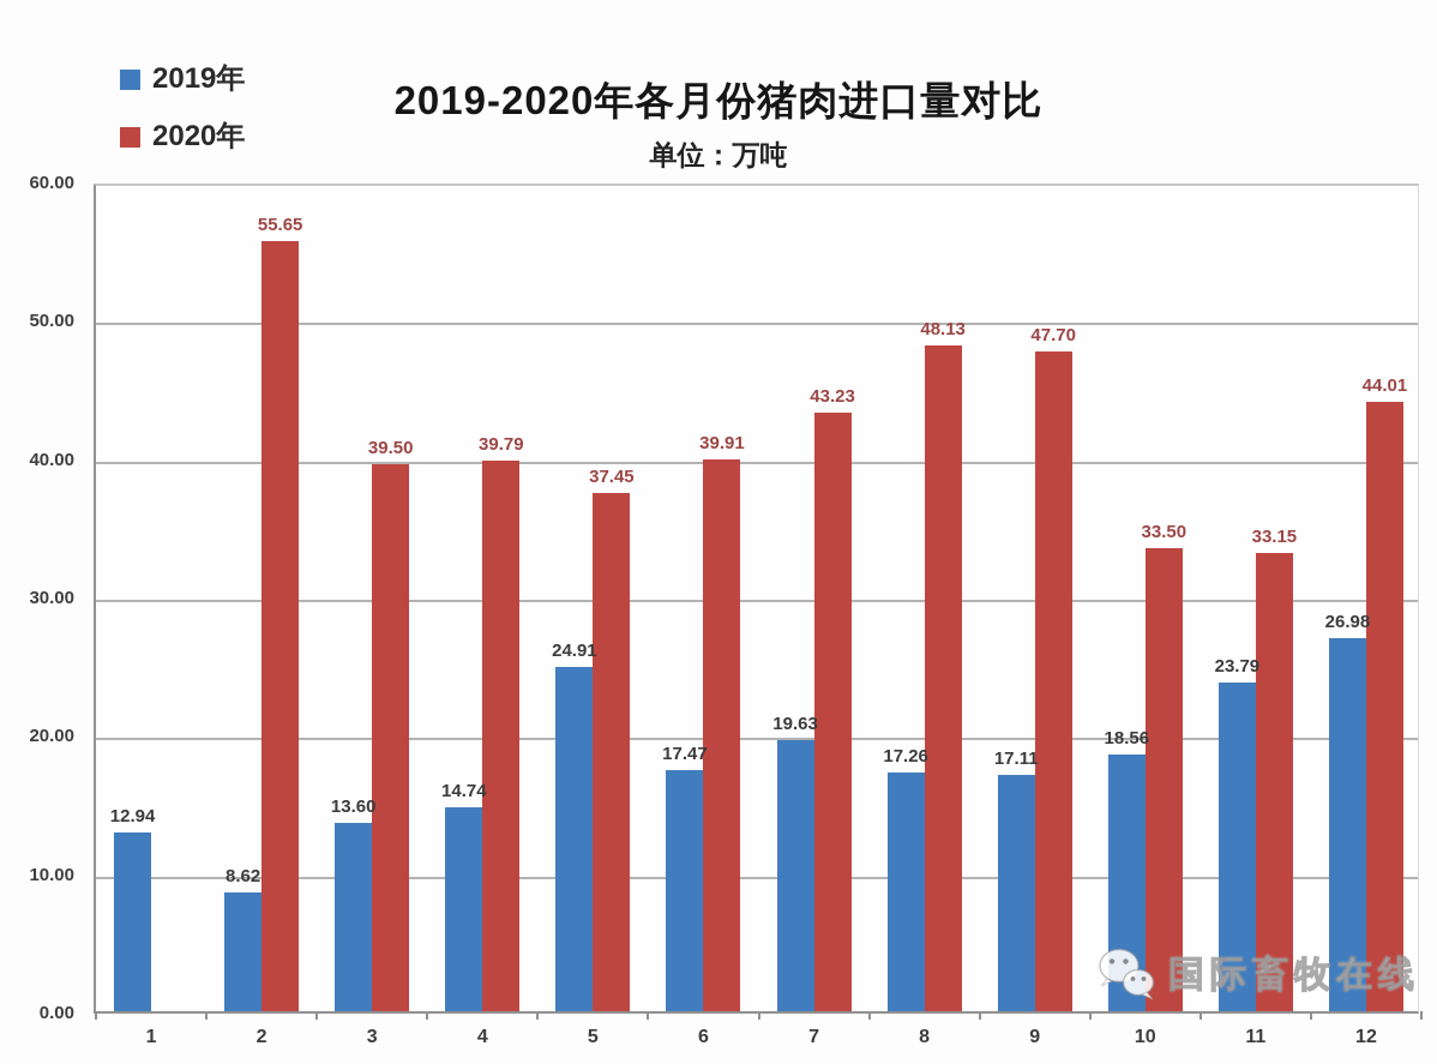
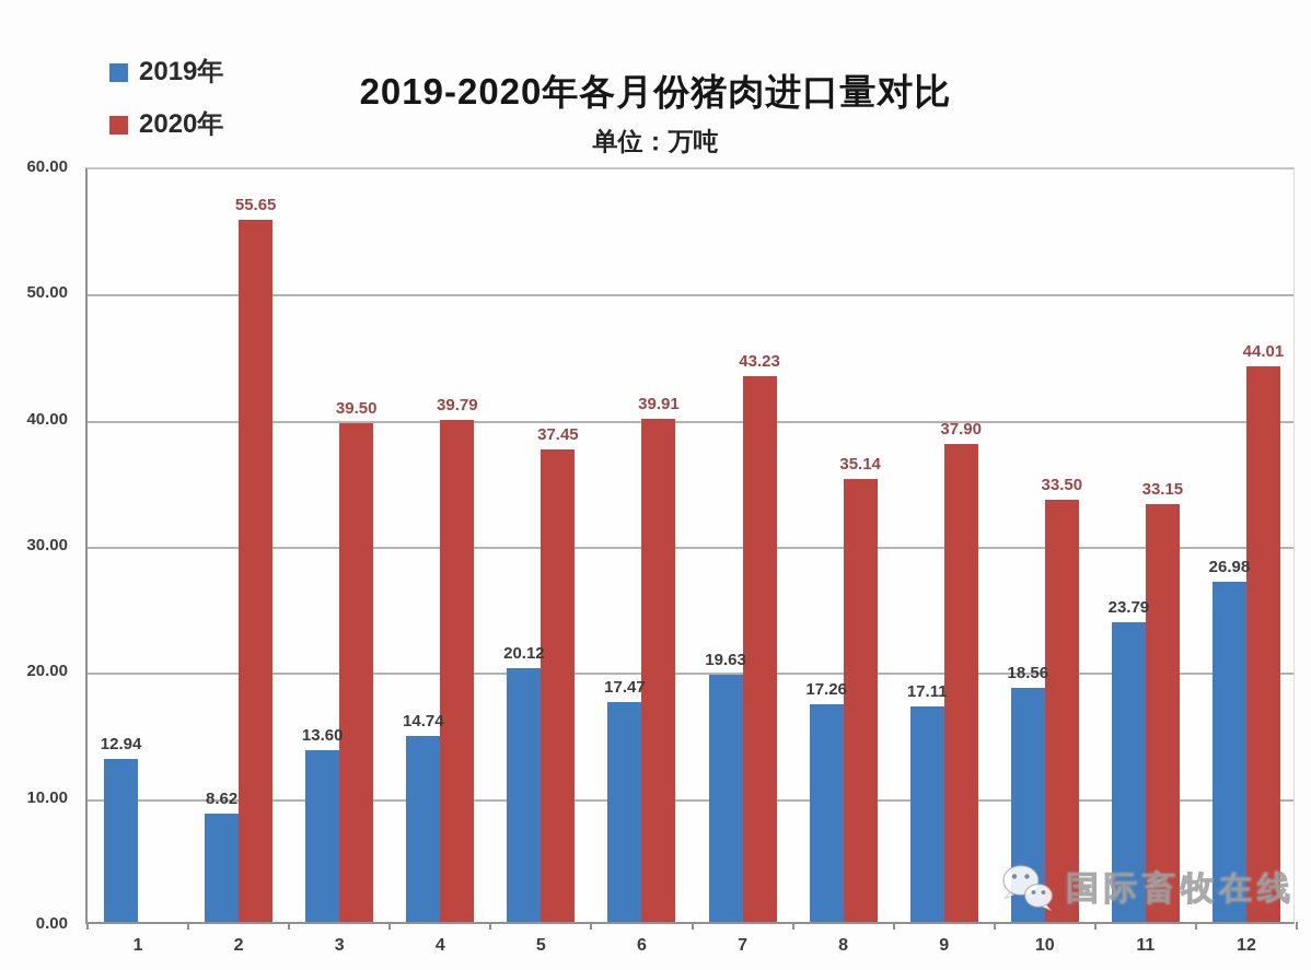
2019年/5: 24.91 -> 20.12
2020年/8: 48.13 -> 35.14
2020年/9: 47.70 -> 37.90
